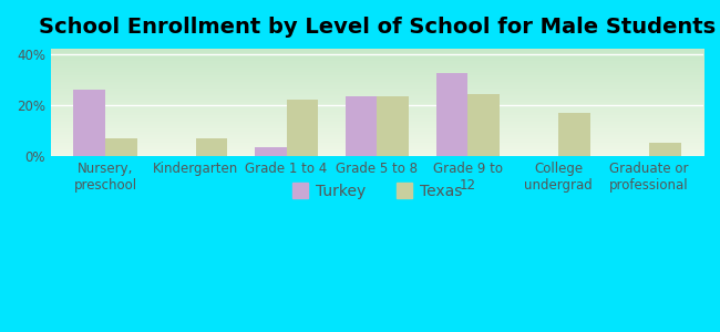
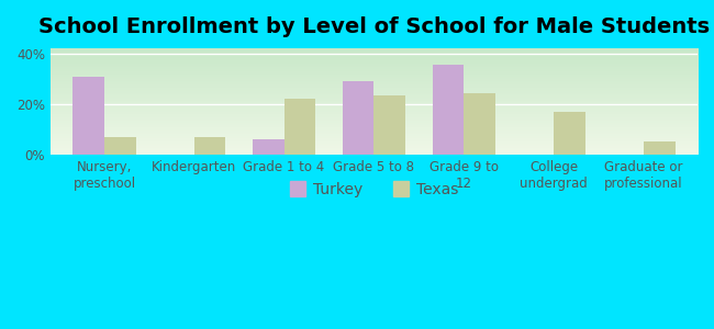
Turkey/Nursery, preschool: 26.0% -> 30.5%
Turkey/Grade 1 to 4: 3.5% -> 6.0%
Turkey/Grade 5 to 8: 23.5% -> 29.0%
Turkey/Grade 9 to 12: 32.5% -> 35.5%
